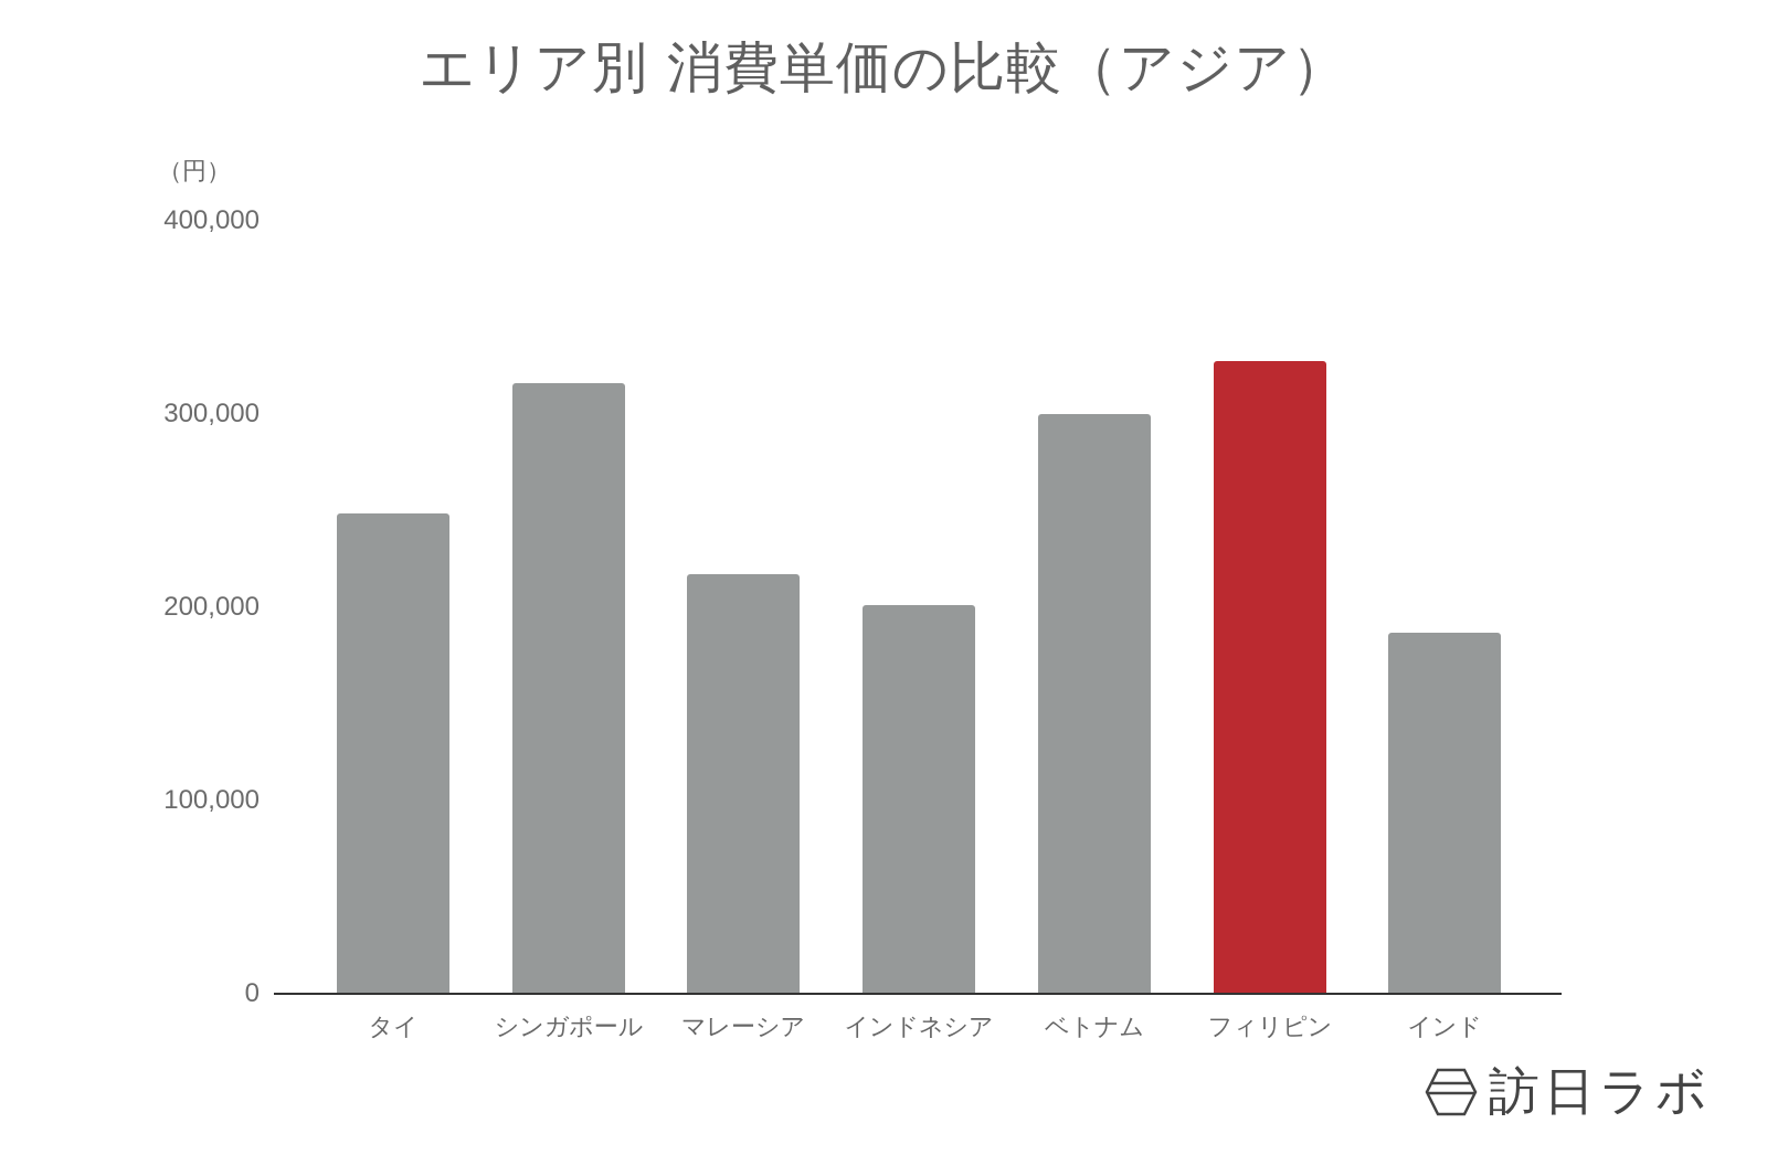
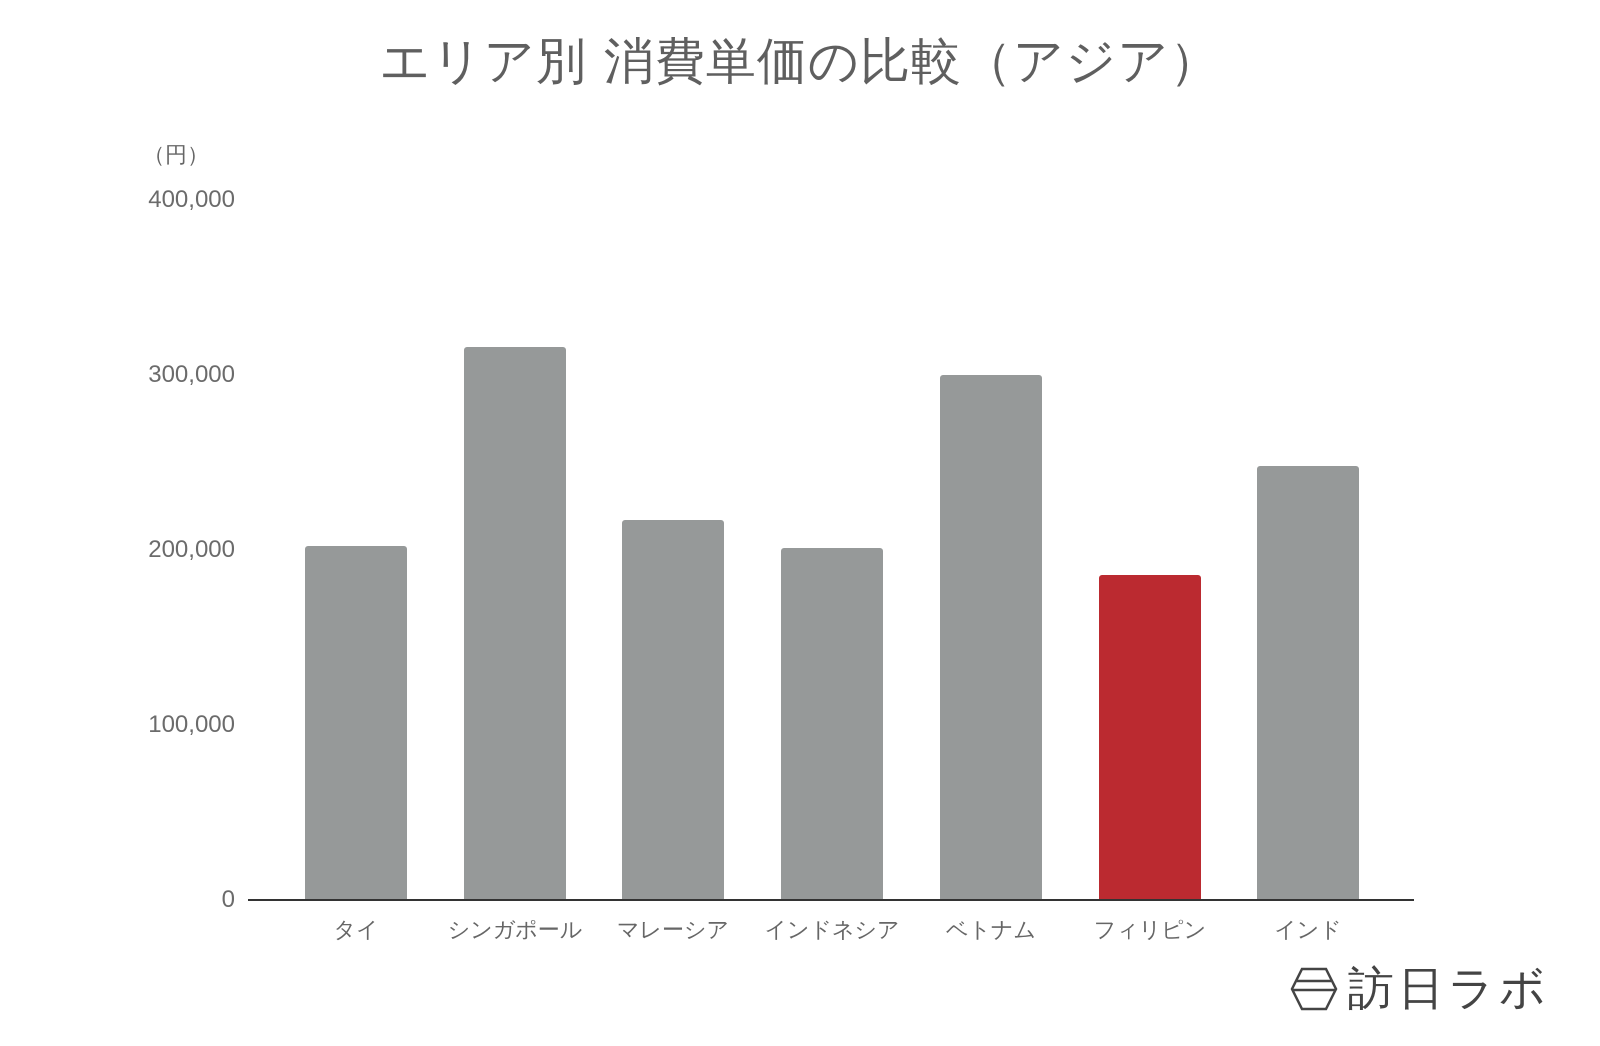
タイ: 249000 -> 202000
フィリピン: 328000 -> 186000
インド: 187000 -> 249000
